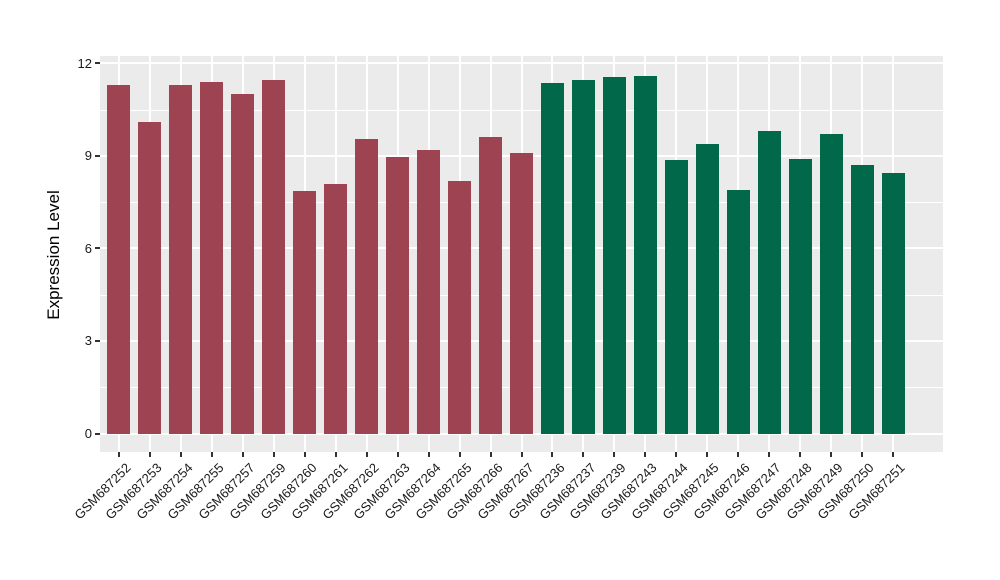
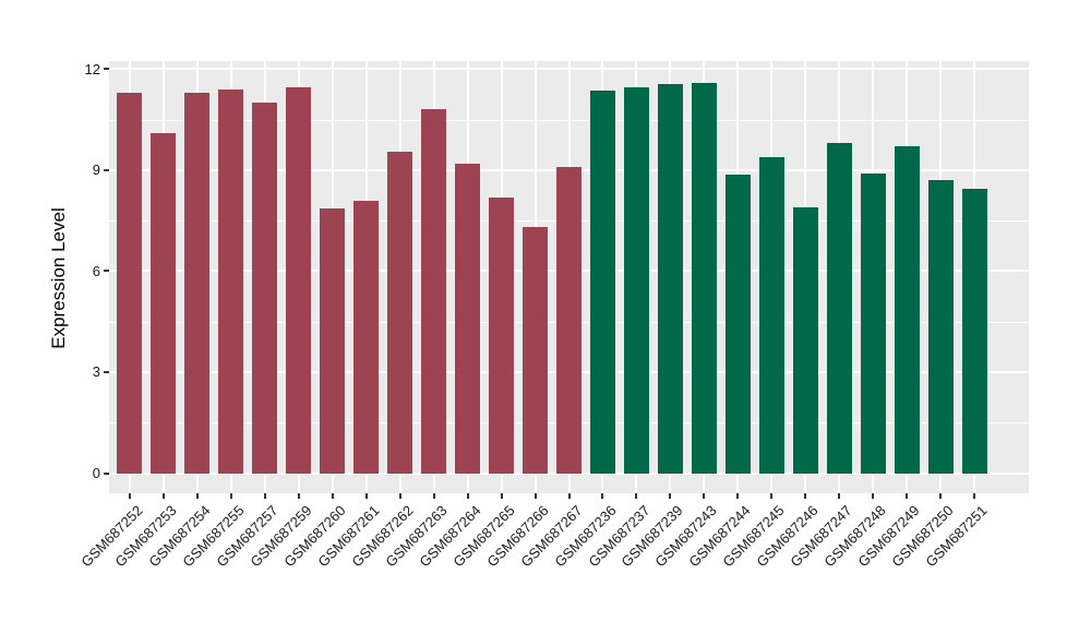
GSM687263: 8.9 -> 10.8
GSM687266: 9.6 -> 7.3
